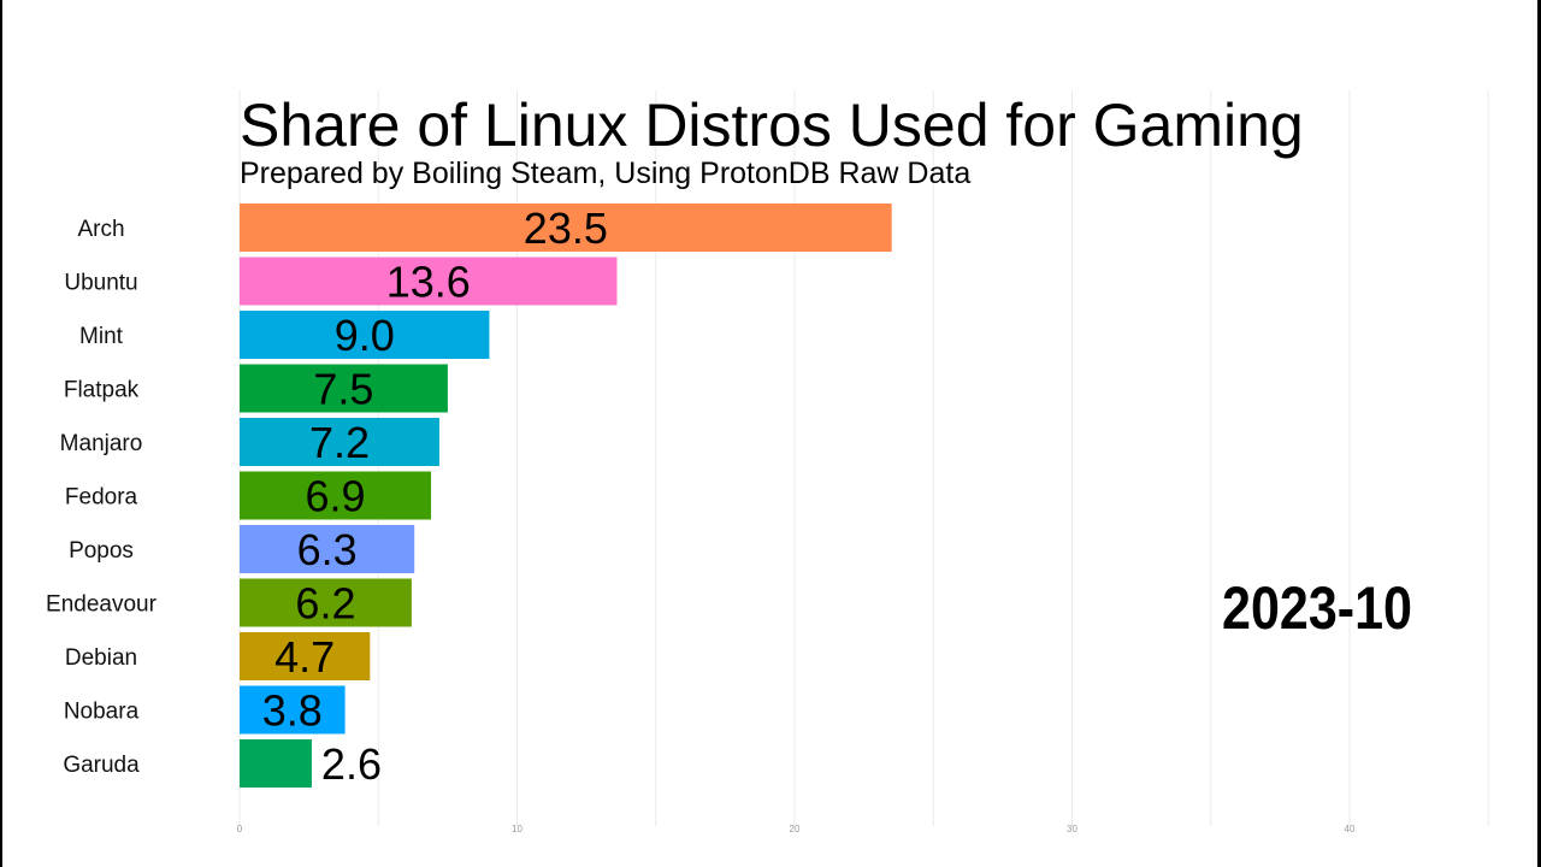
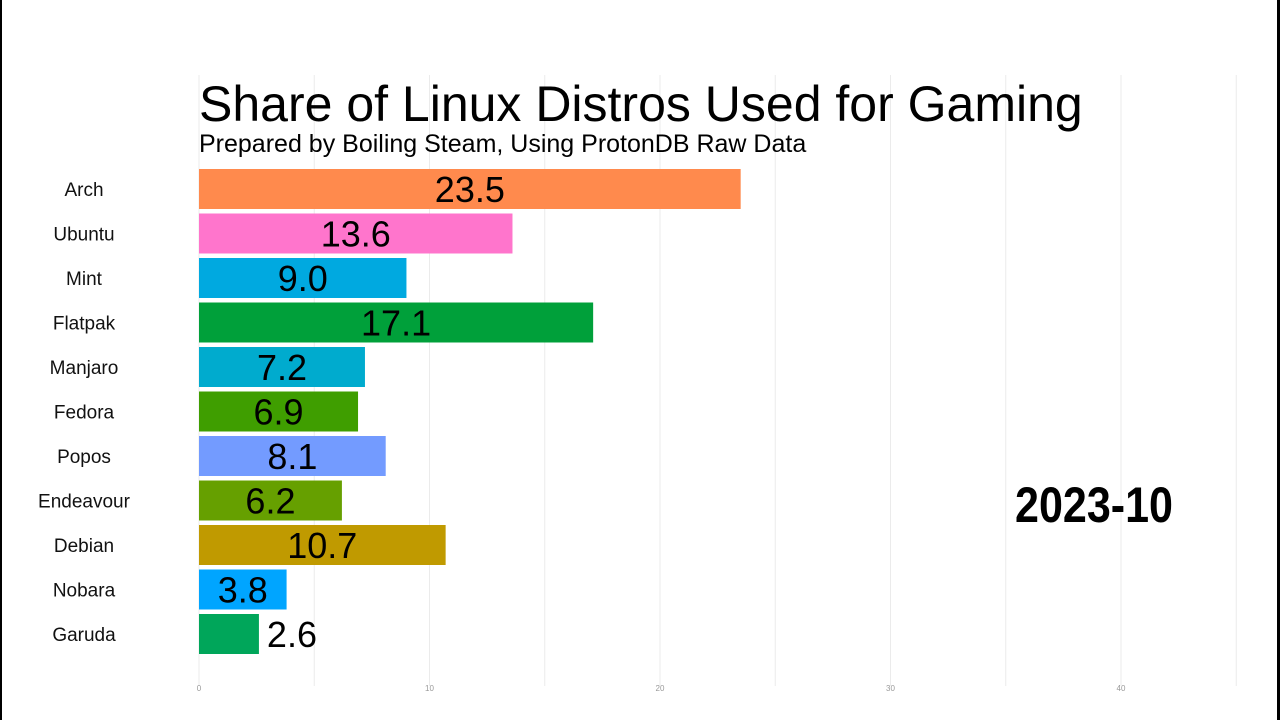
Flatpak: 7.5 -> 17.1
Popos: 6.3 -> 8.1
Debian: 4.7 -> 10.7
